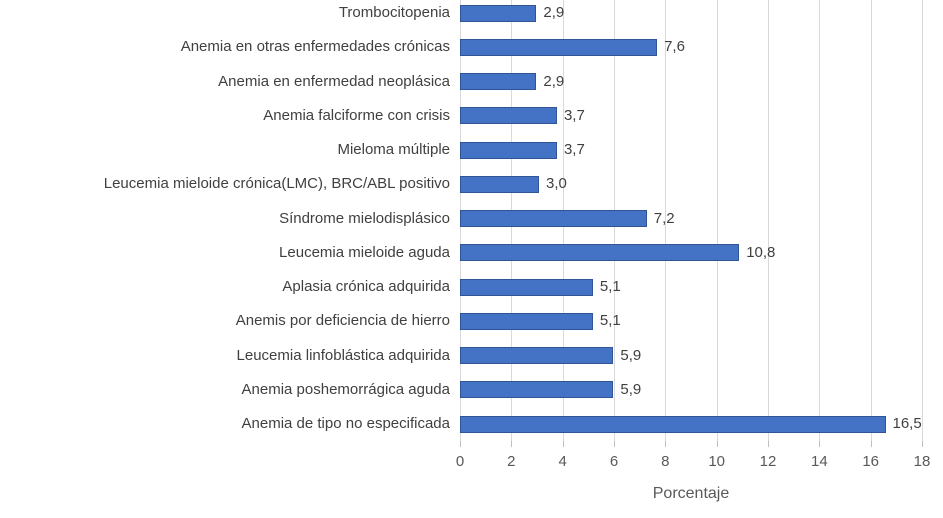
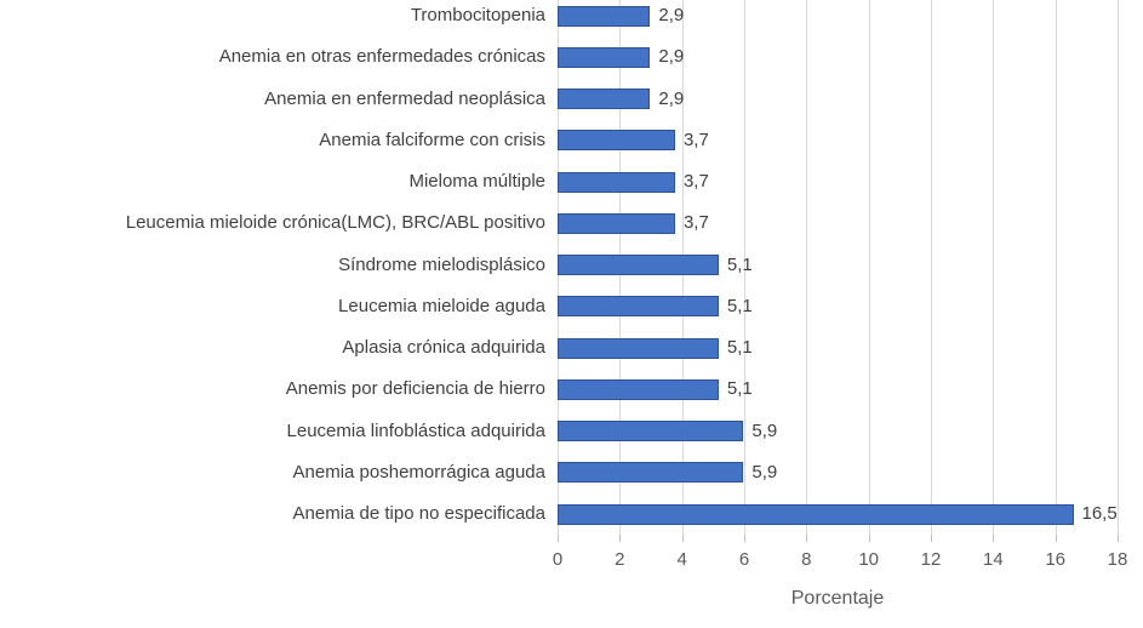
Anemia en otras enfermedades crónicas: 7,6 -> 2,9
Leucemia mieloide crónica(LMC), BRC/ABL positivo: 3,0 -> 3,7
Síndrome mielodisplásico: 7,2 -> 5,1
Leucemia mieloide aguda: 10,8 -> 5,1
